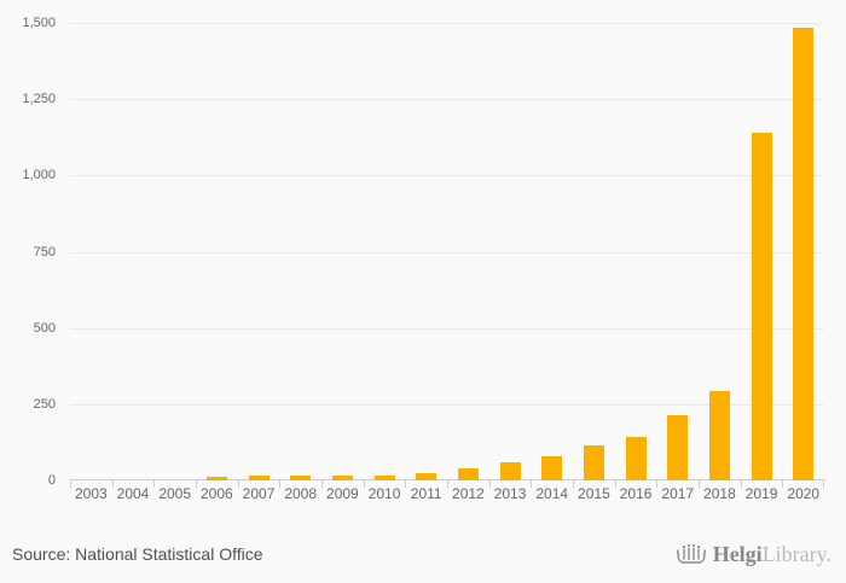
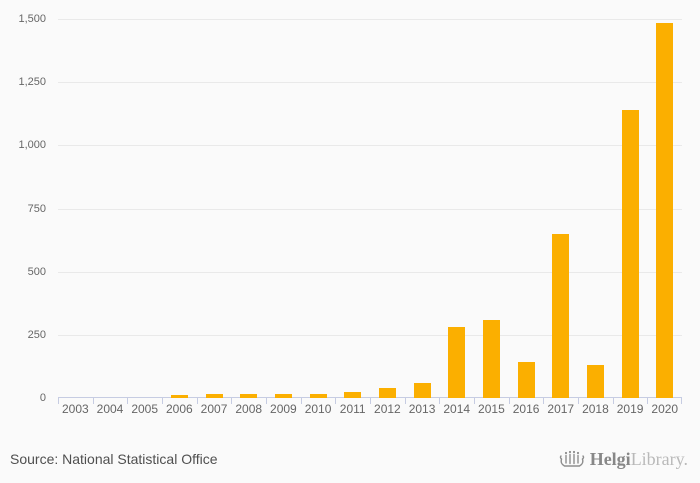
2014: 80 -> 280
2015: 120 -> 310
2017: 220 -> 650
2018: 290 -> 130
